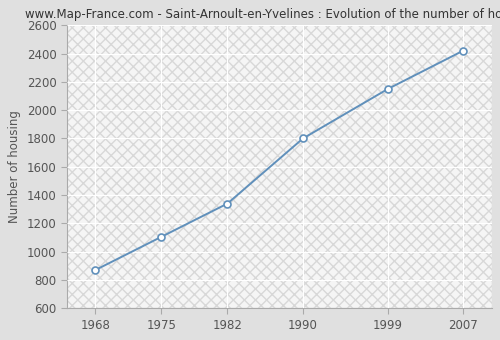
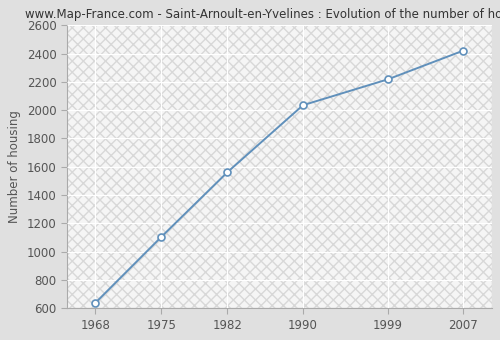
1968: 870 -> 640
1982: 1340 -> 1560
1990: 1800 -> 2040
1999: 2150 -> 2220
